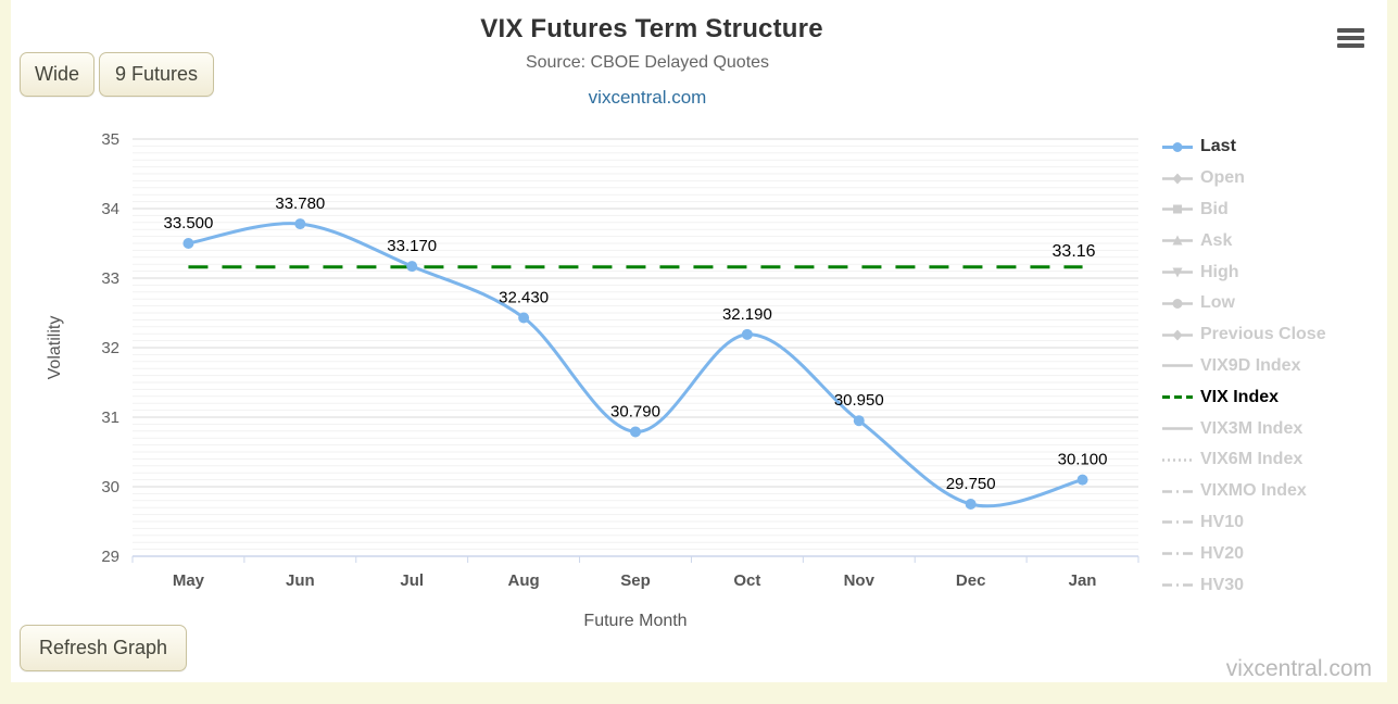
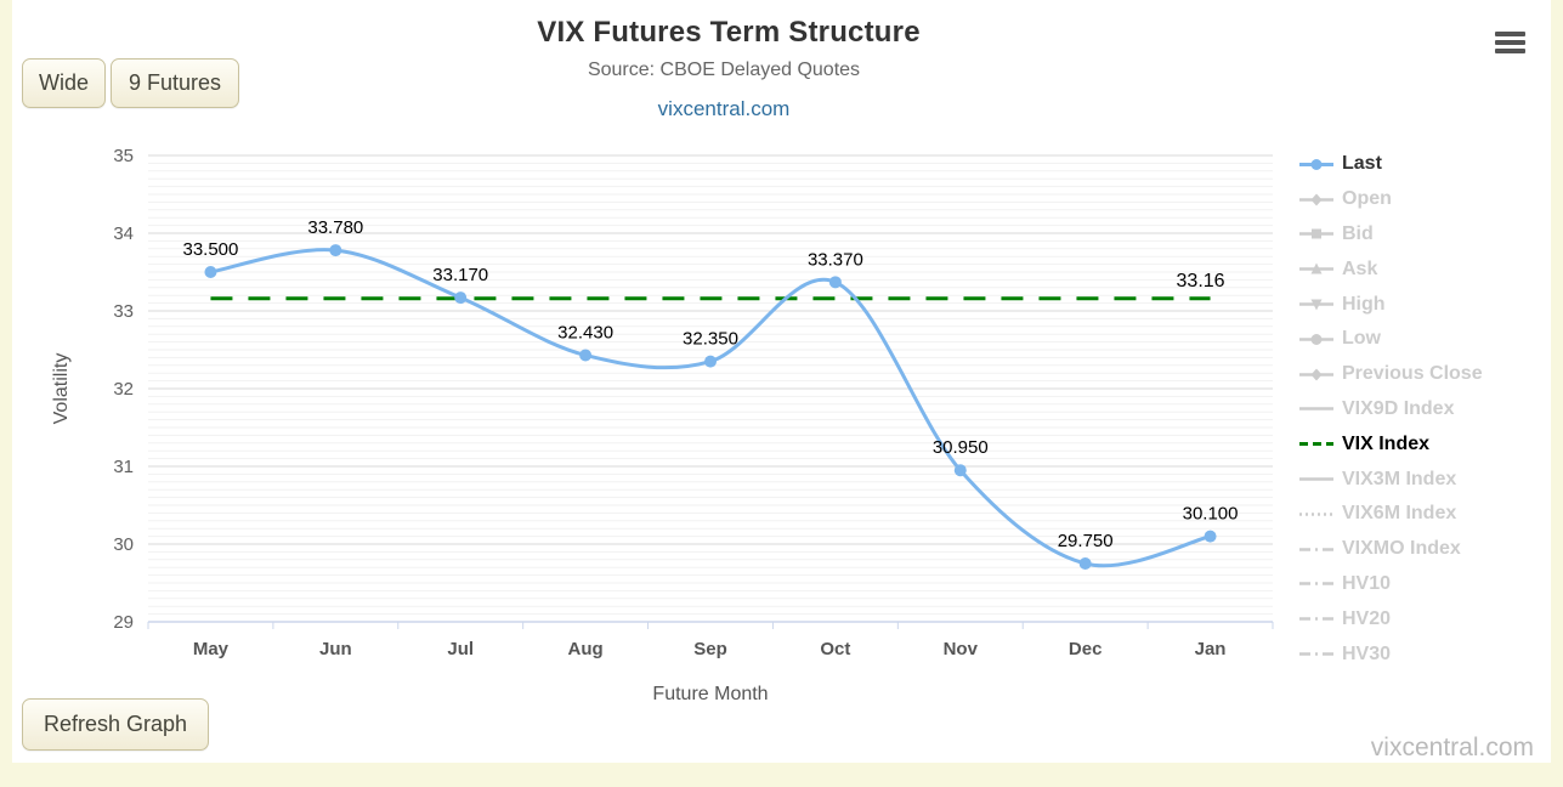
Sep: 30.790 -> 32.350
Oct: 32.190 -> 33.370
